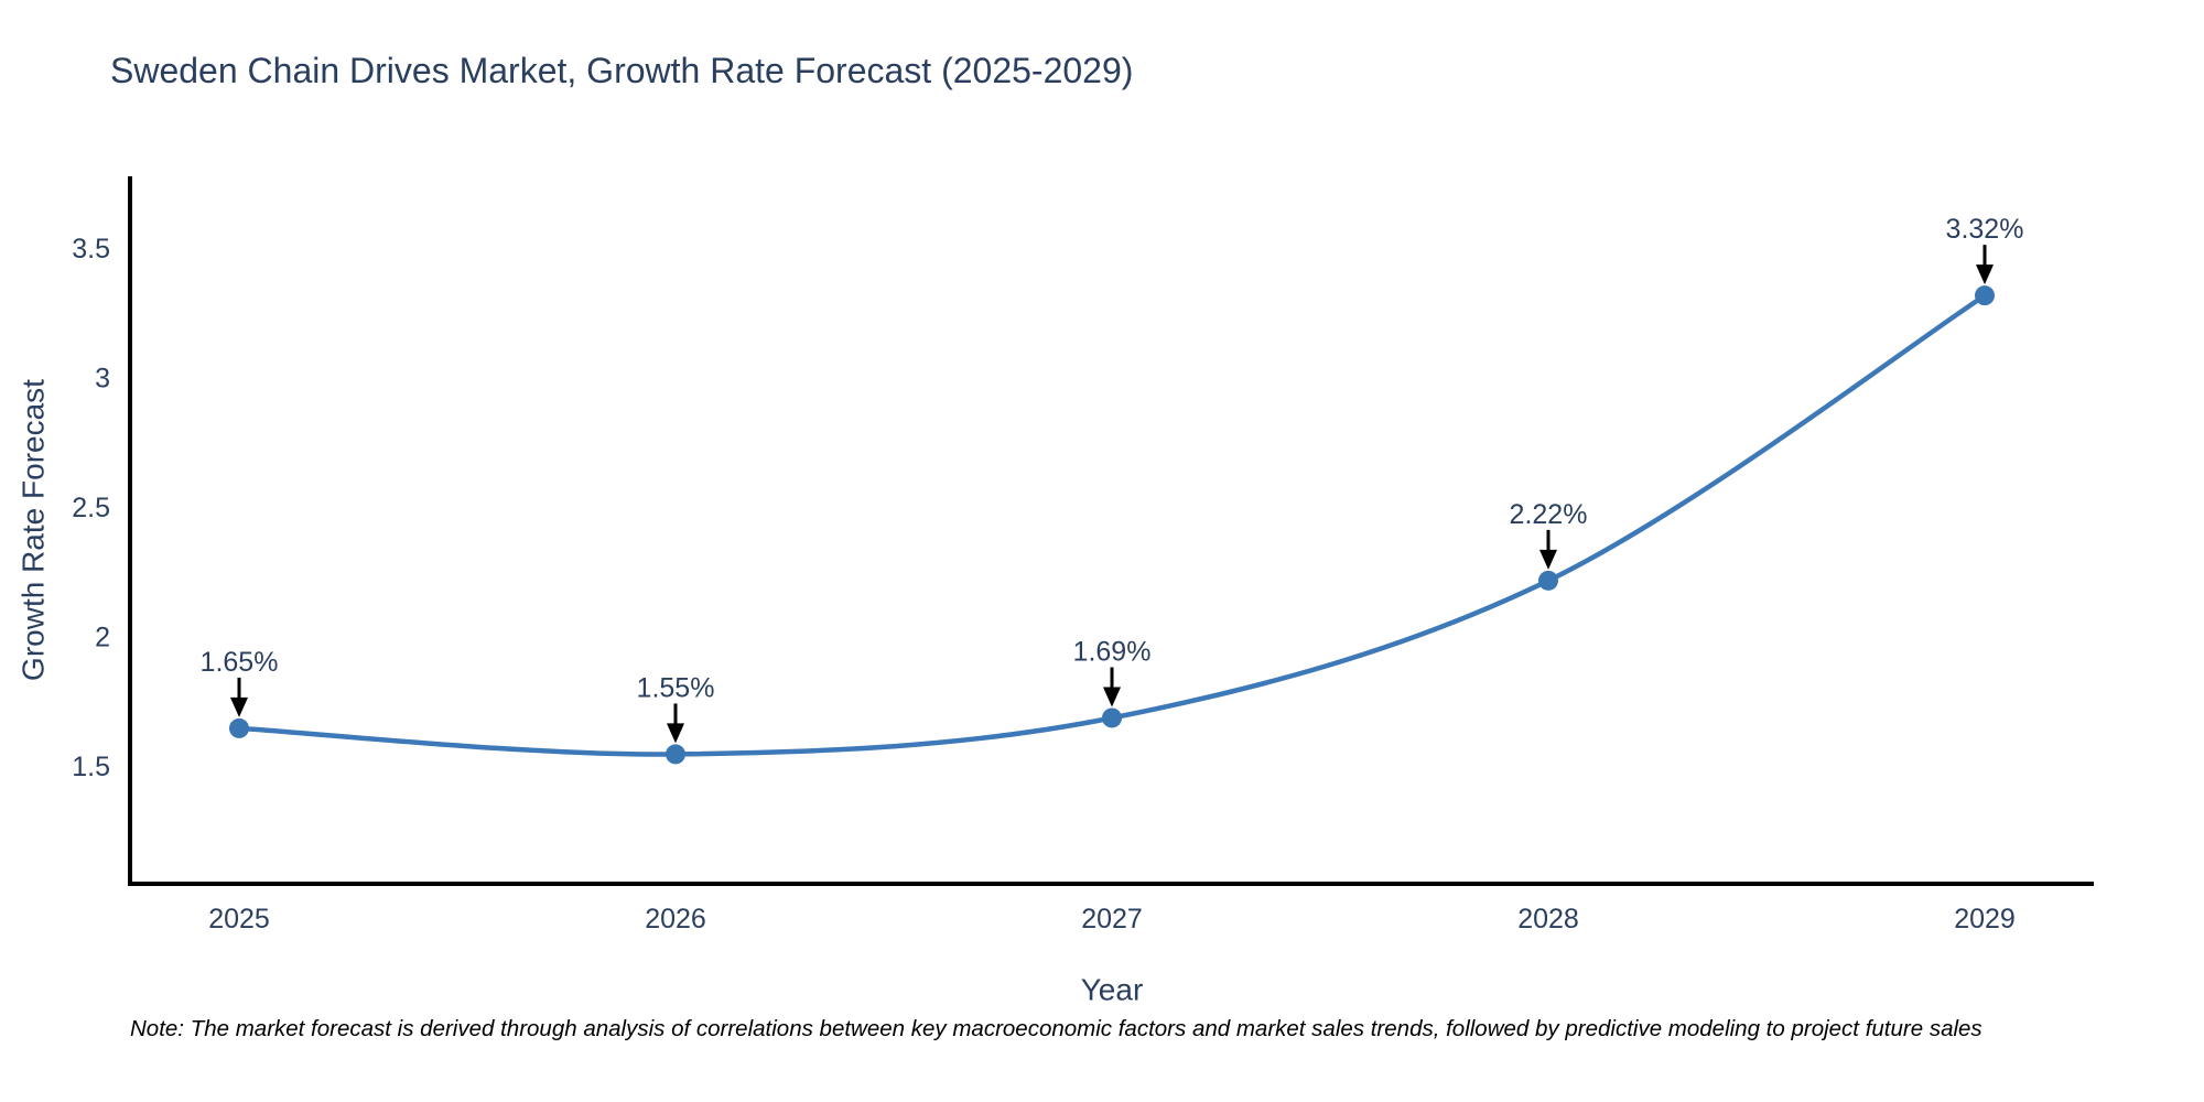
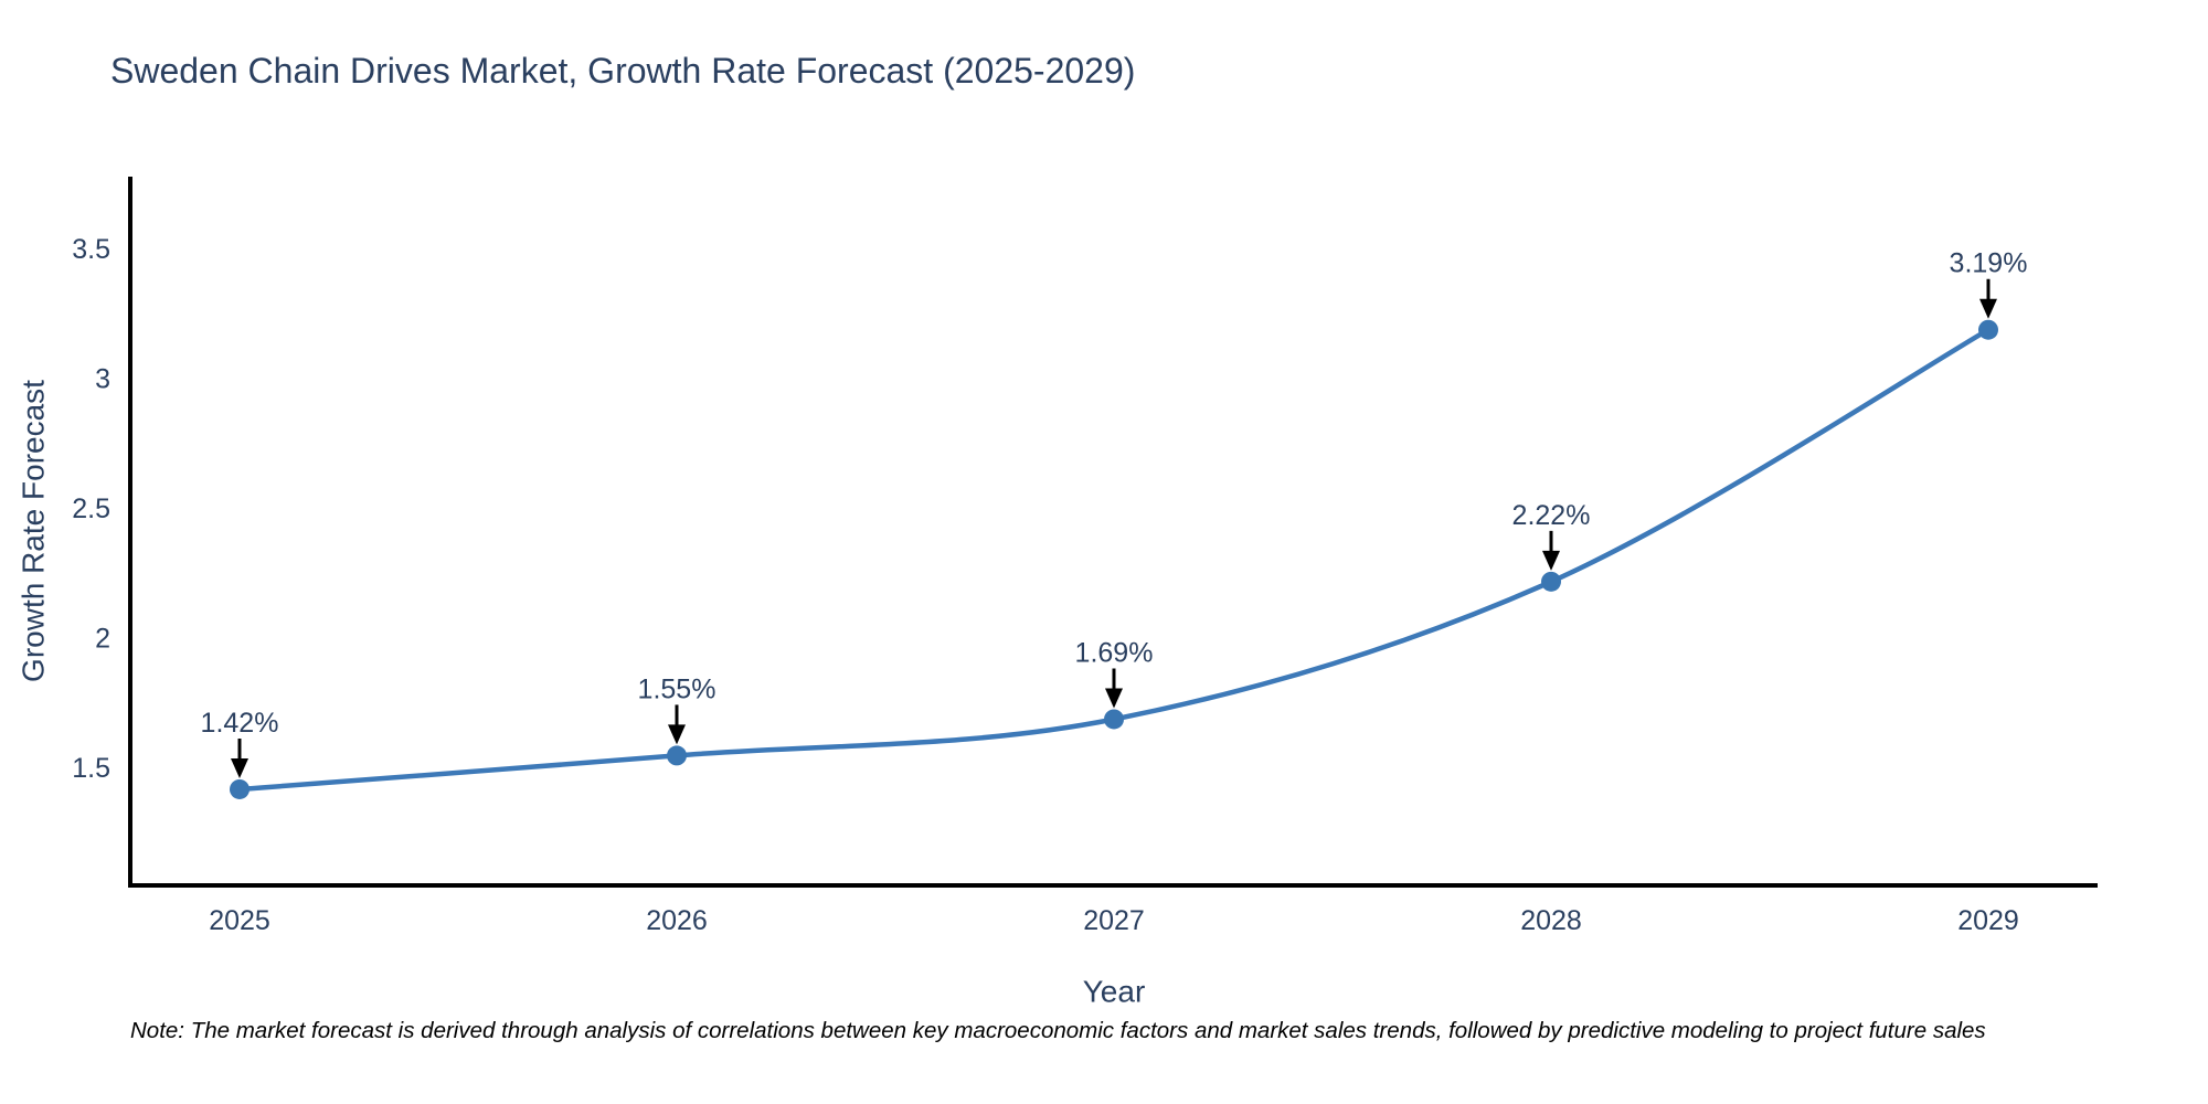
2025: 1.65% -> 1.42%
2029: 3.32% -> 3.19%
